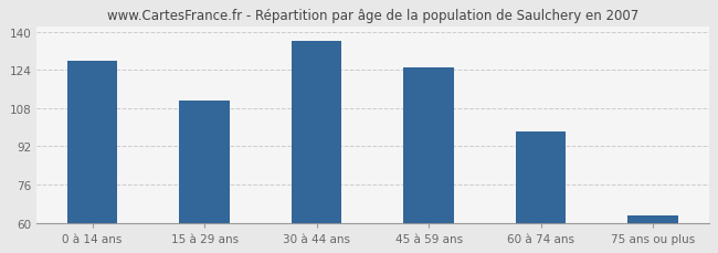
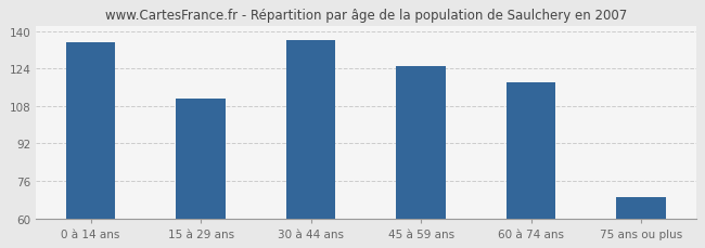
0 à 14 ans: 128 -> 135
60 à 74 ans: 98 -> 118
75 ans ou plus: 63 -> 69
